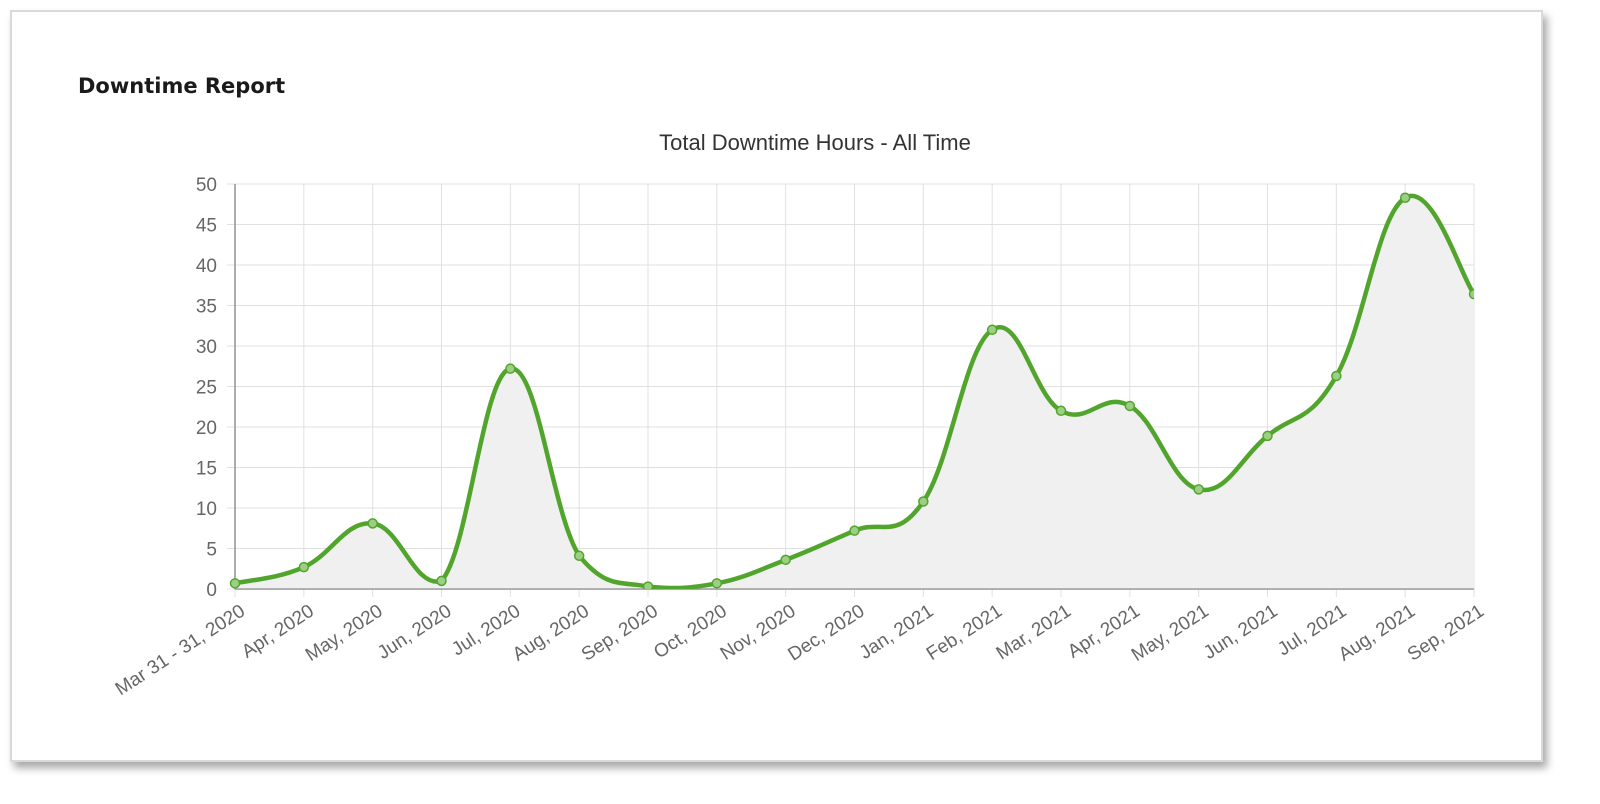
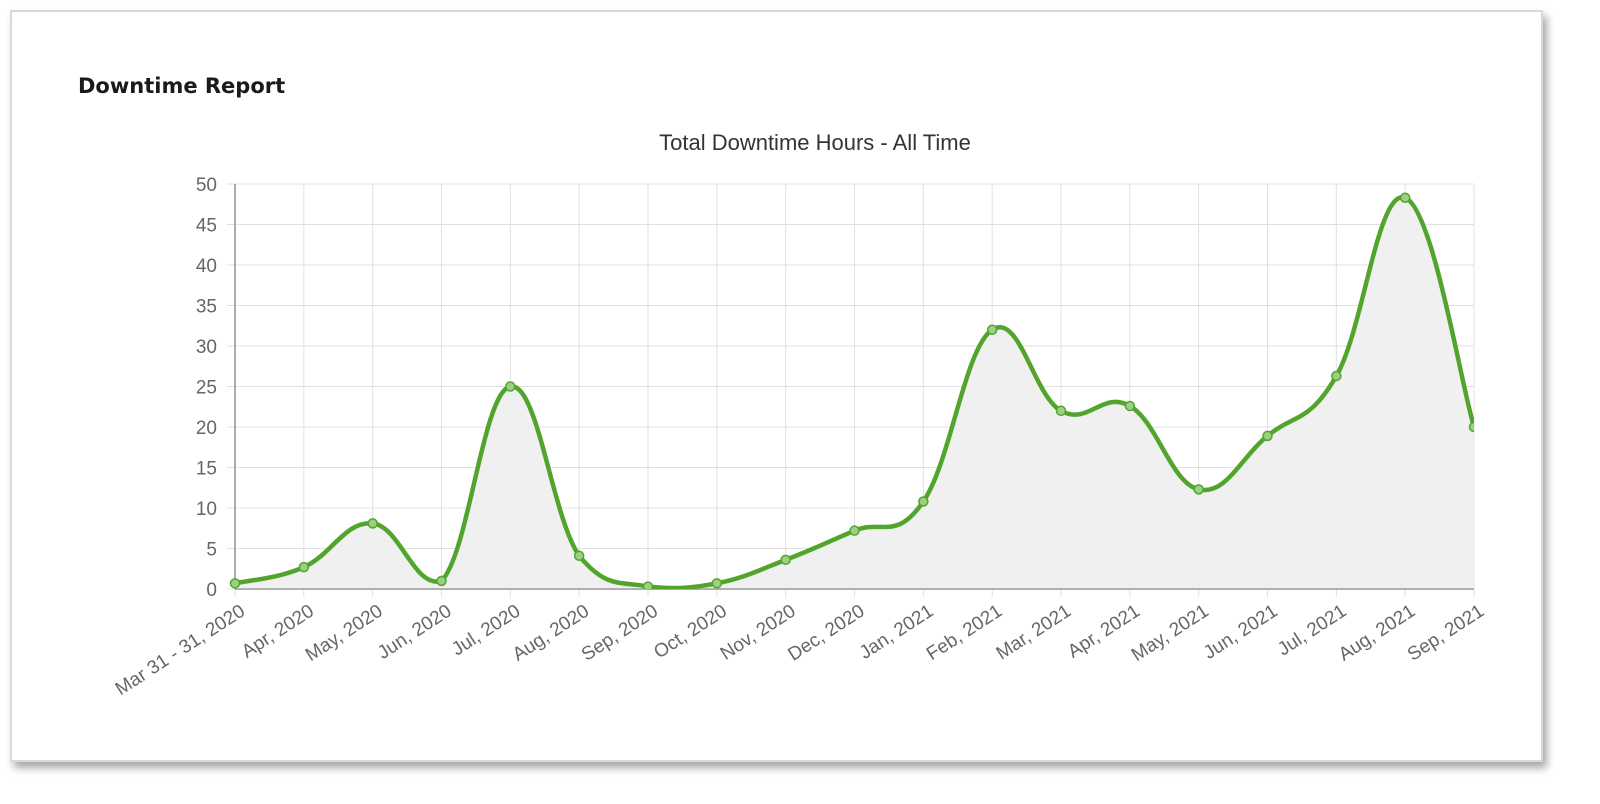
Jul, 2020: 27 -> 25
Sep, 2021: 36 -> 20
